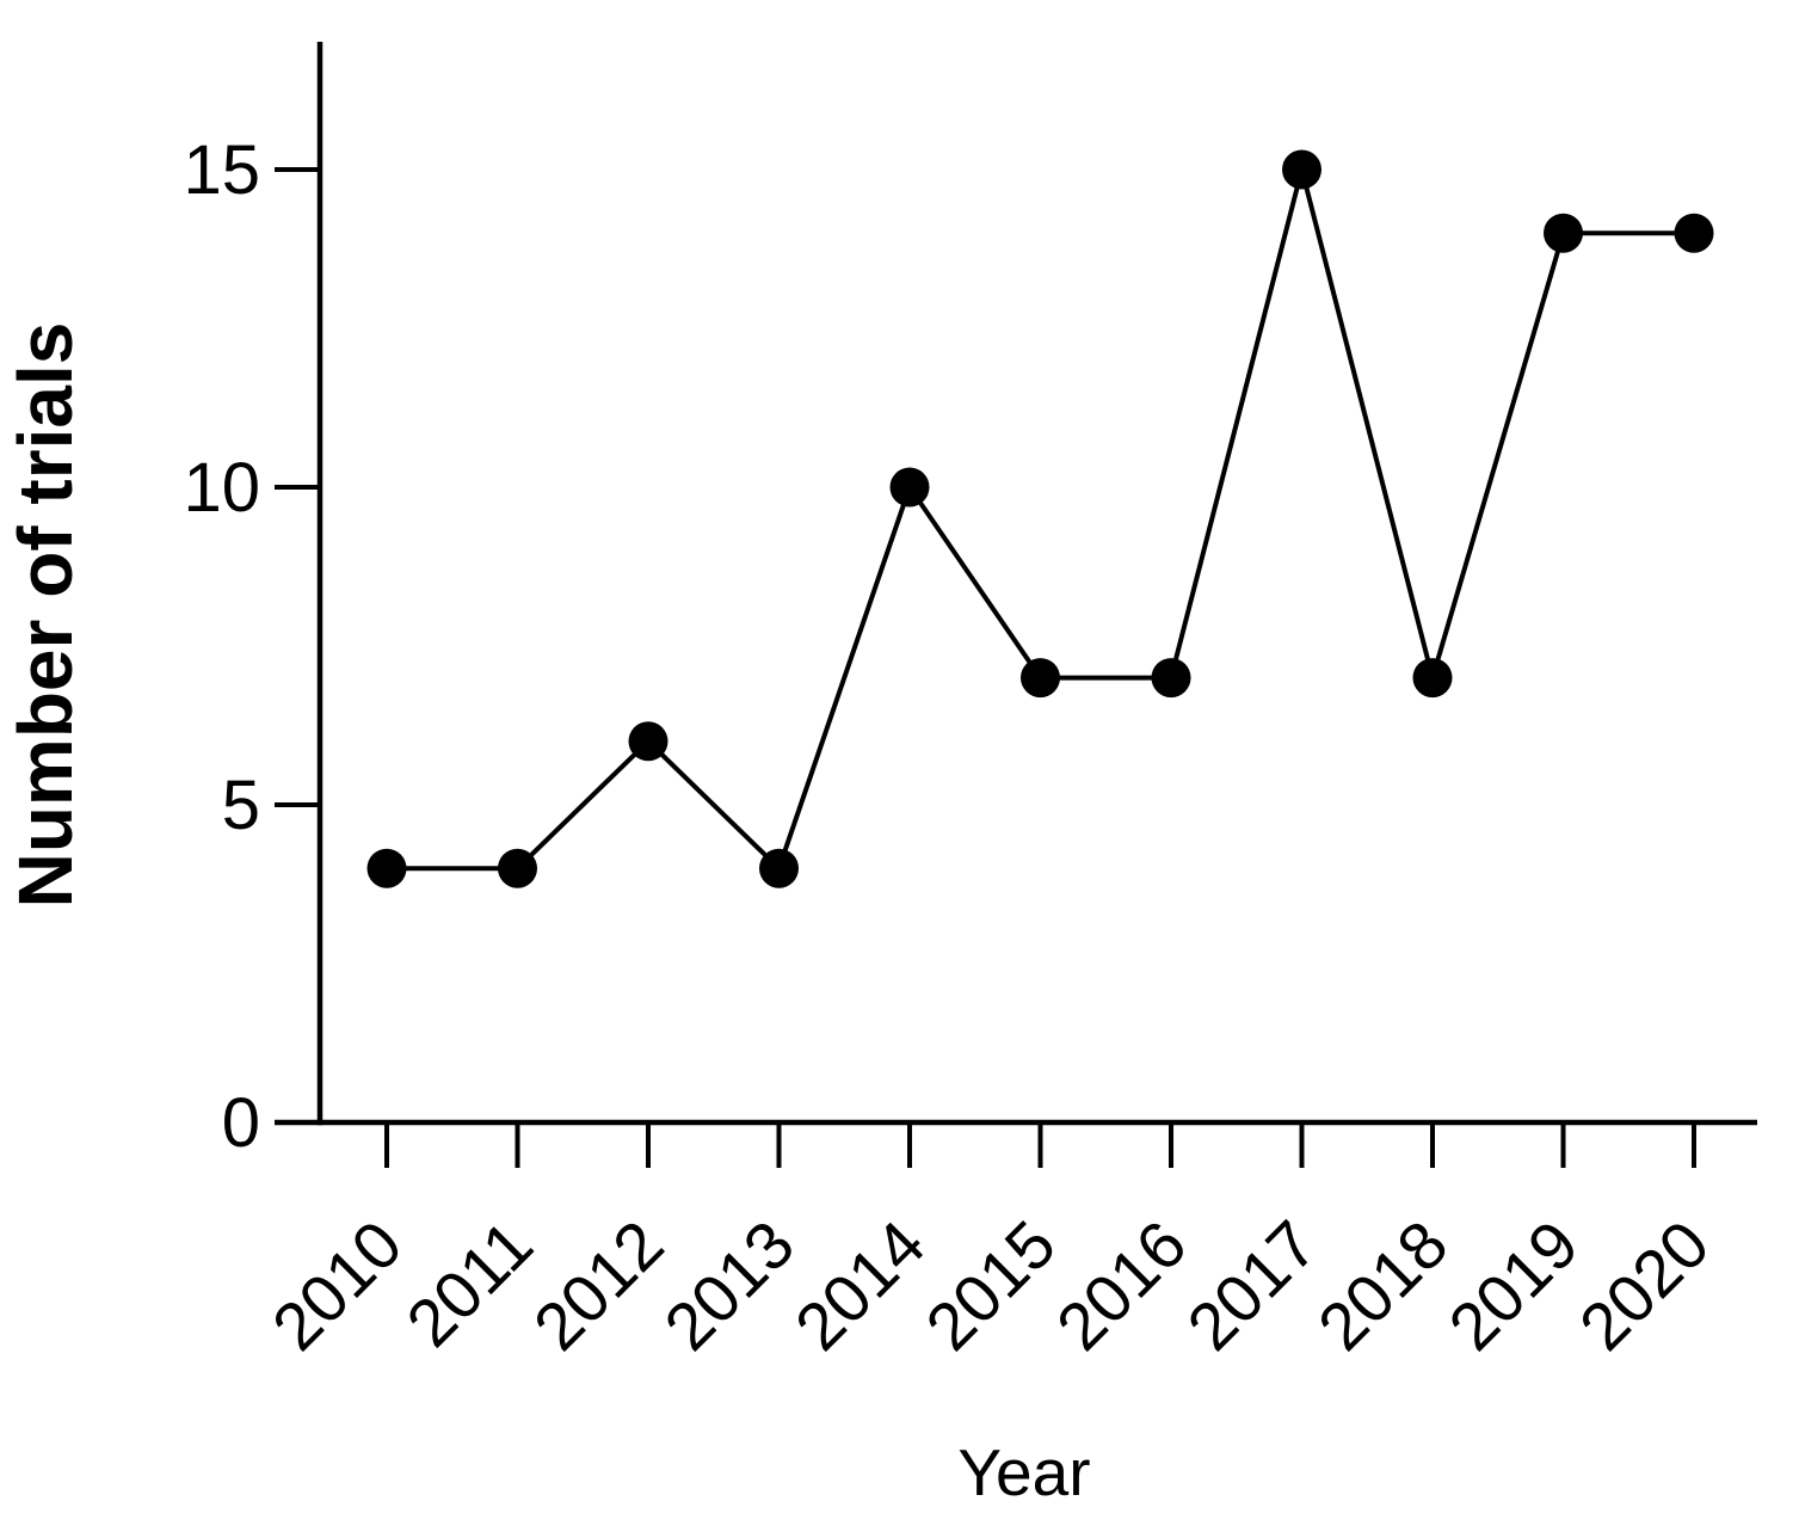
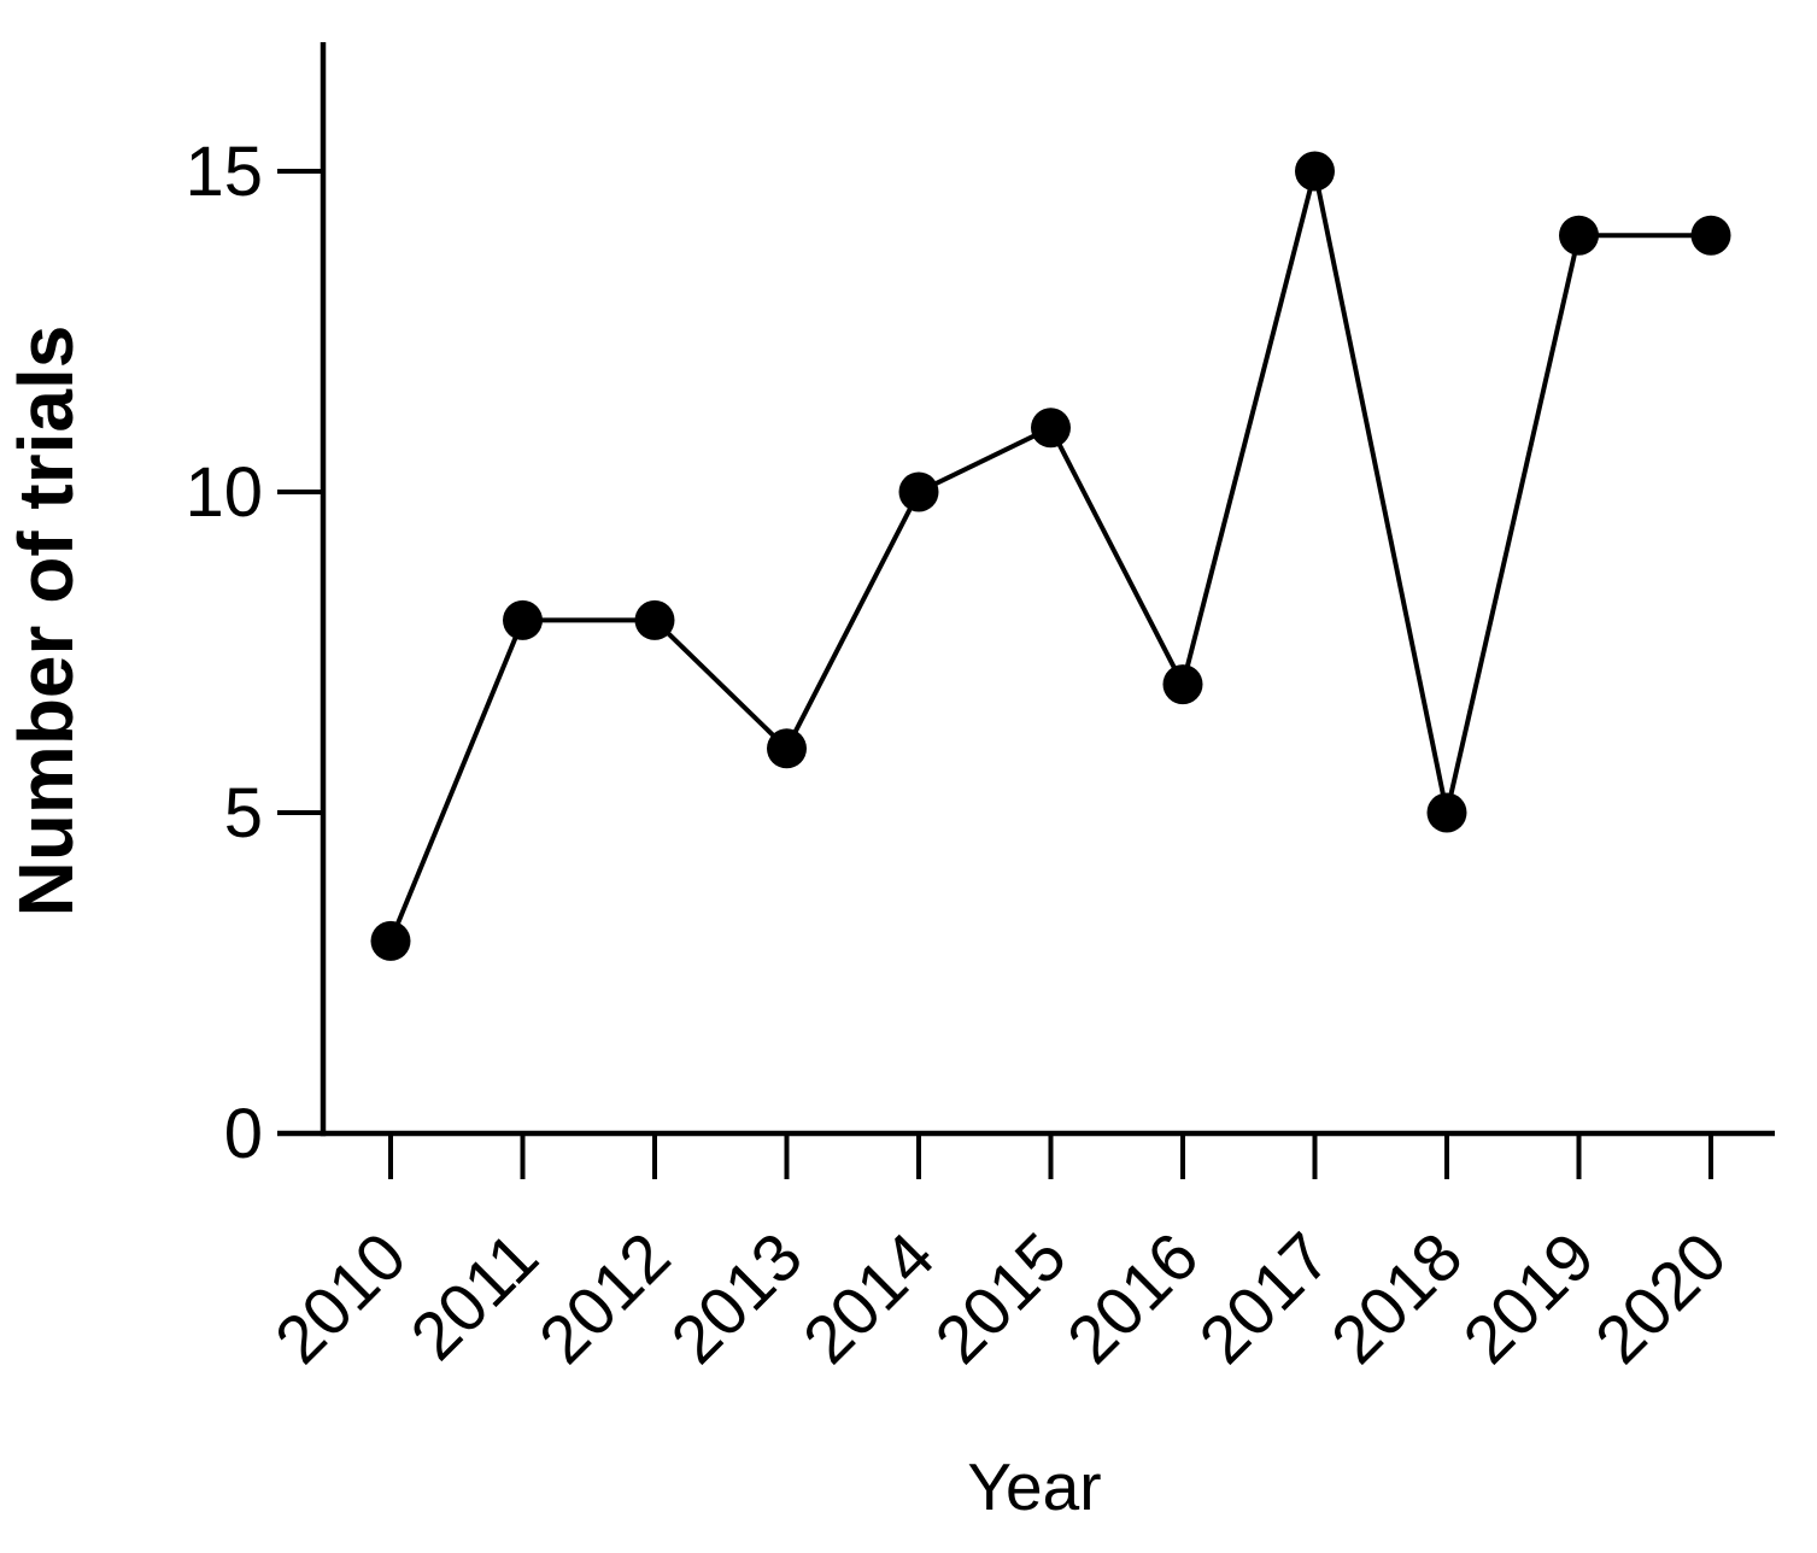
2010: 4 -> 3
2011: 4 -> 8
2012: 6 -> 8
2013: 4 -> 6
2015: 7 -> 11
2018: 7 -> 5
